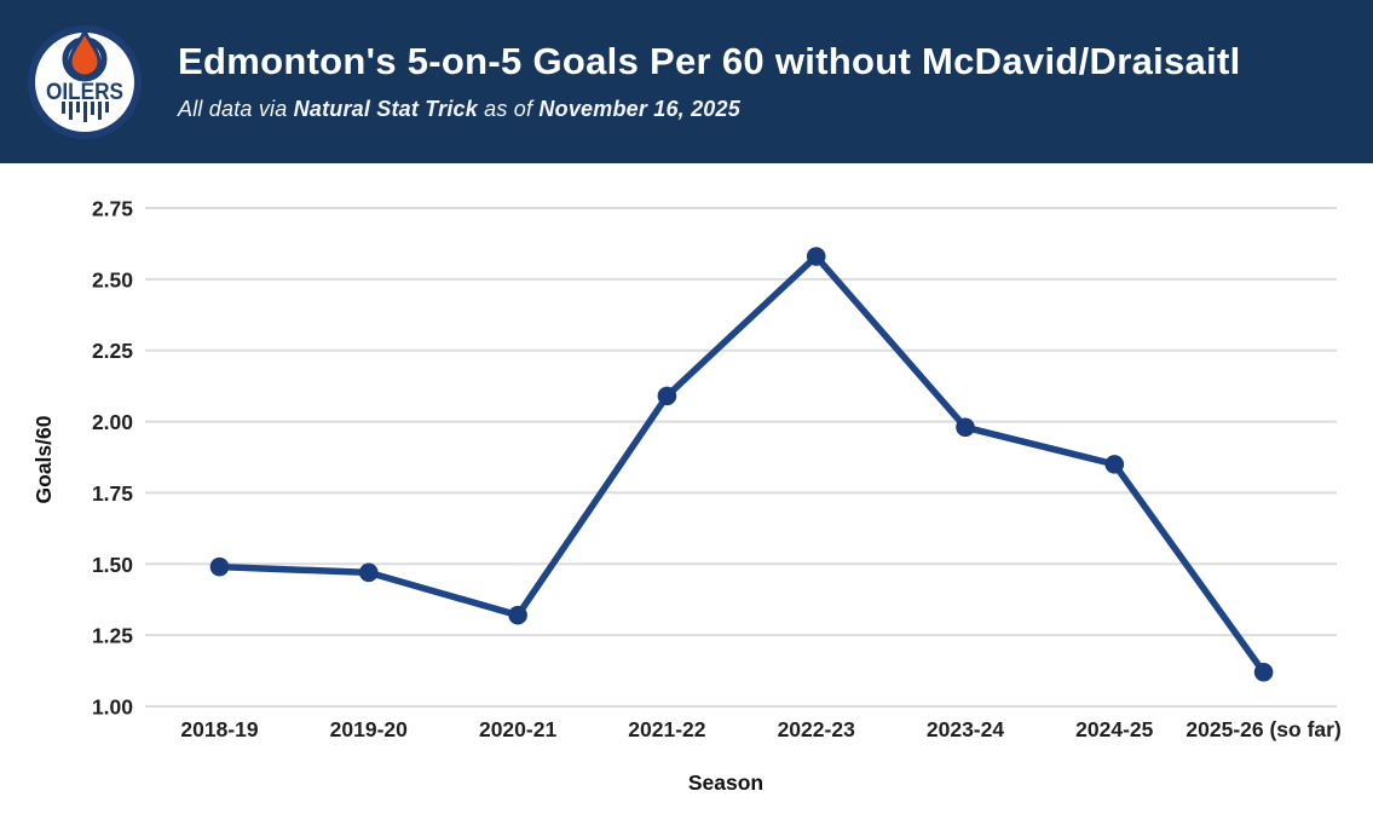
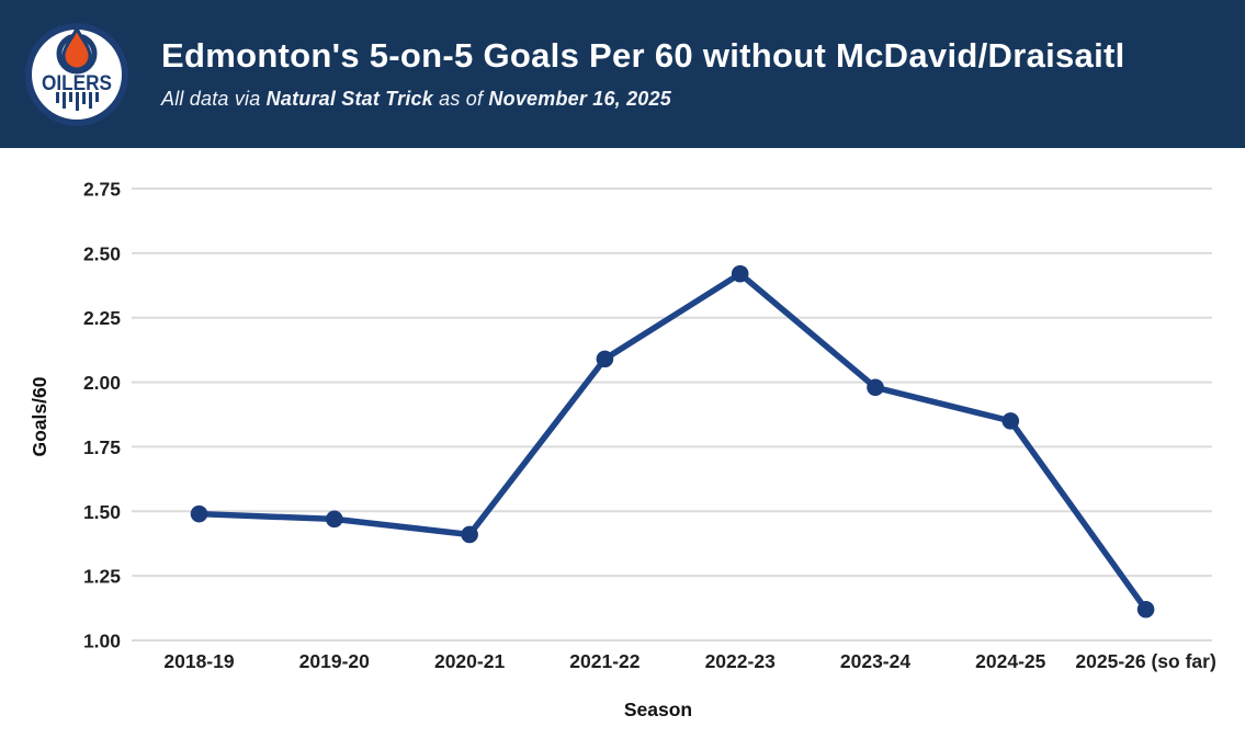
2020-21: 1.32 -> 1.41
2022-23: 2.58 -> 2.42
